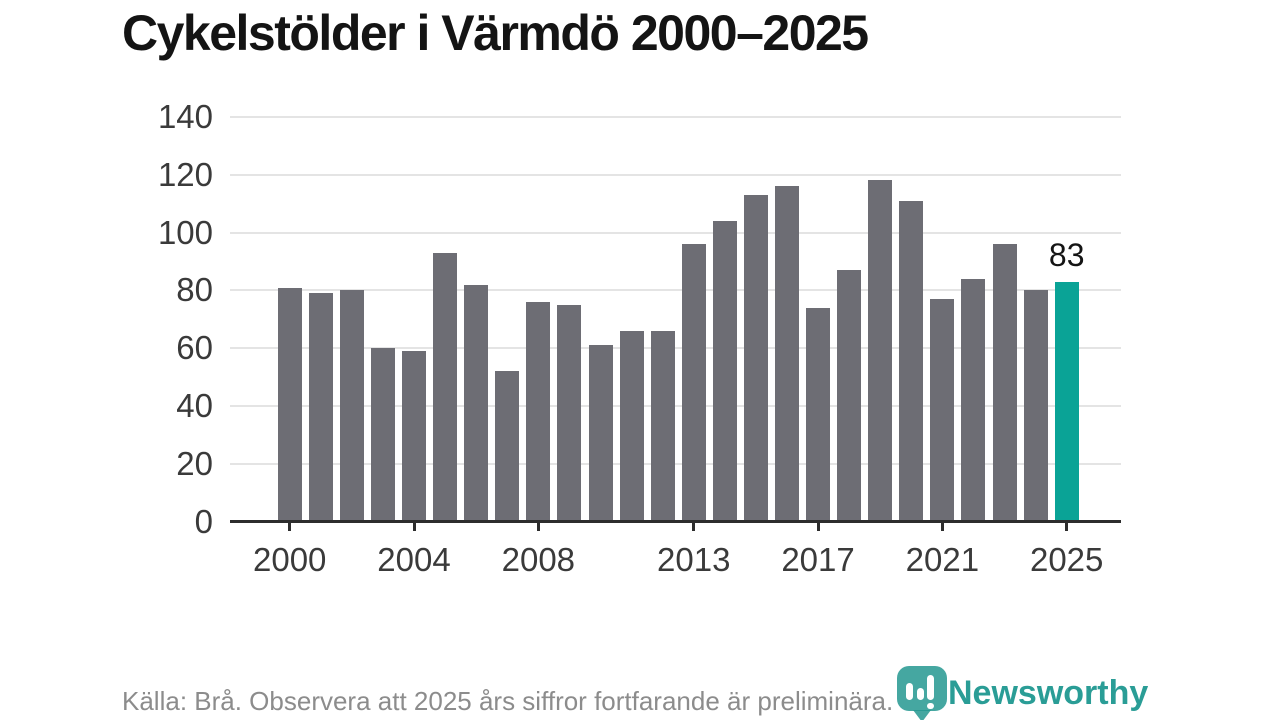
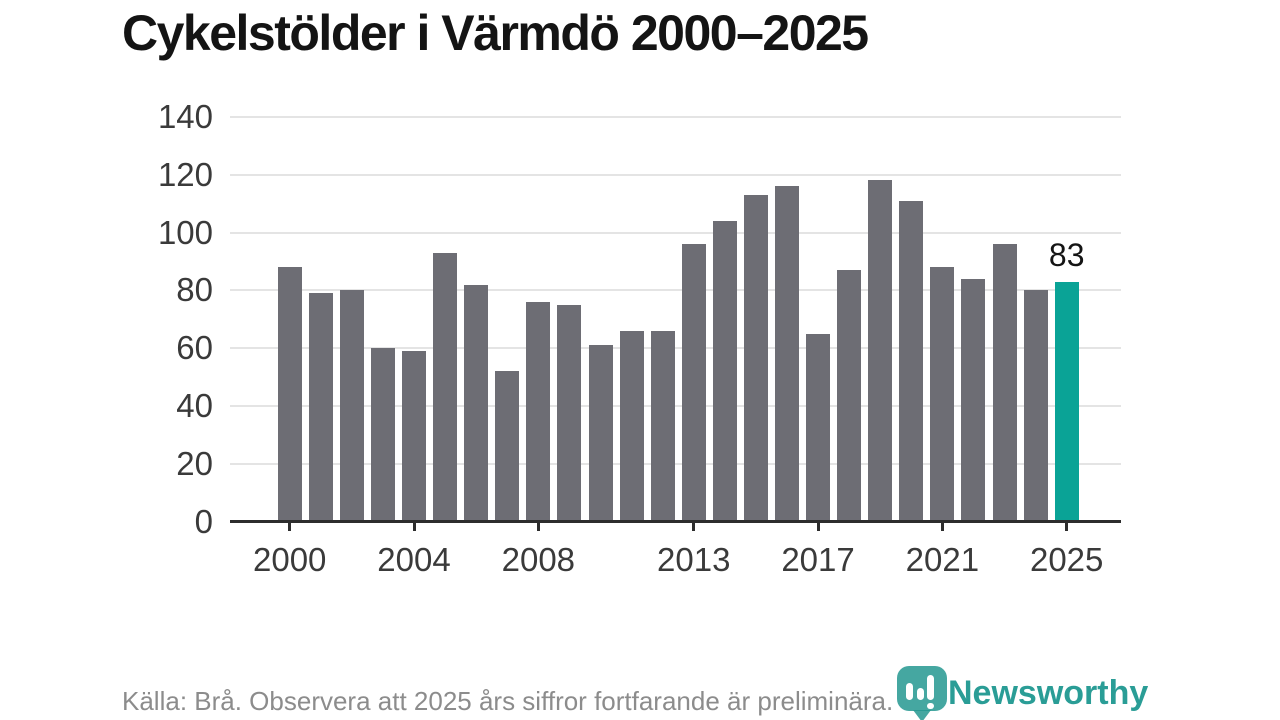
2000: 81 -> 88
2017: 74 -> 65
2021: 77 -> 88
